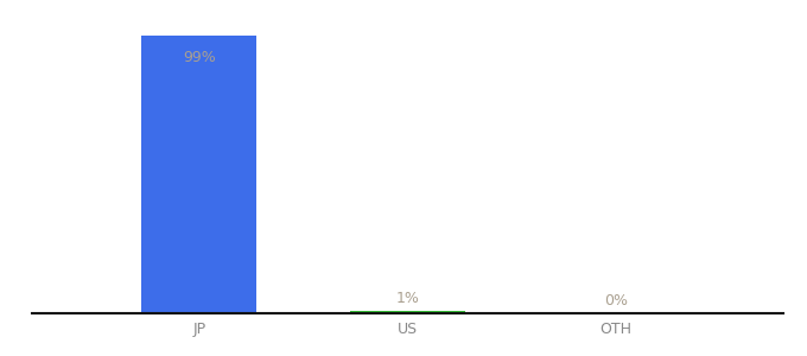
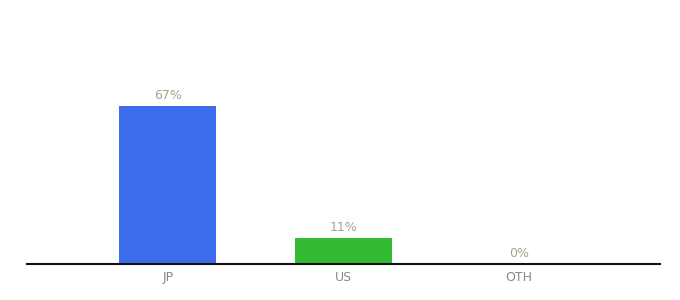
JP: 99% -> 67%
US: 1% -> 11%
